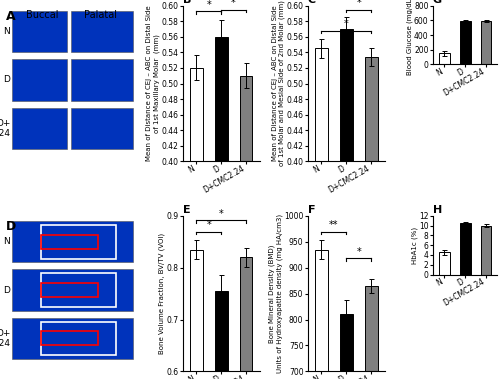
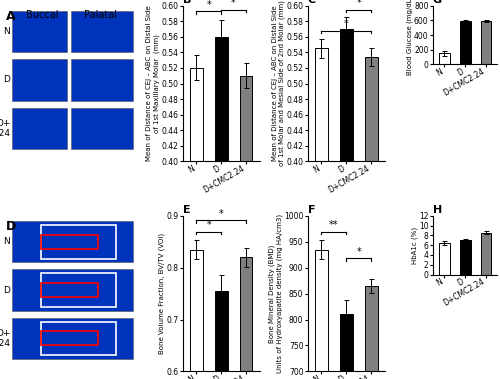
H/N: 4.5 -> 6.5
H/D: 10.5 -> 7.0
H/D+CMC2.24: 10.0 -> 8.5
